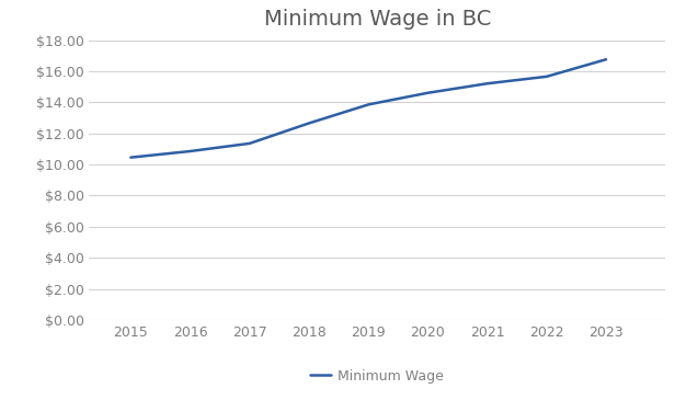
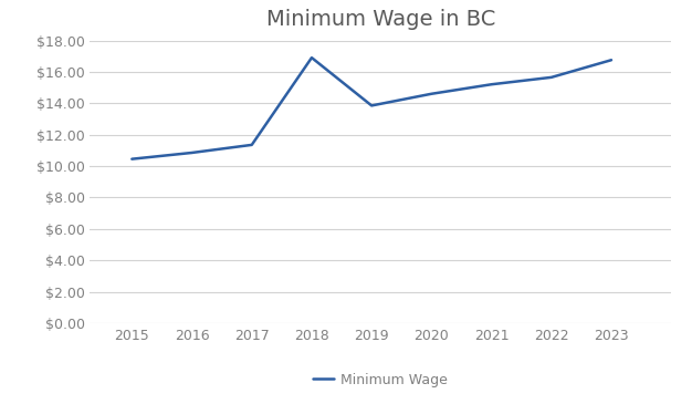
2018: $12.7 -> $16.9
